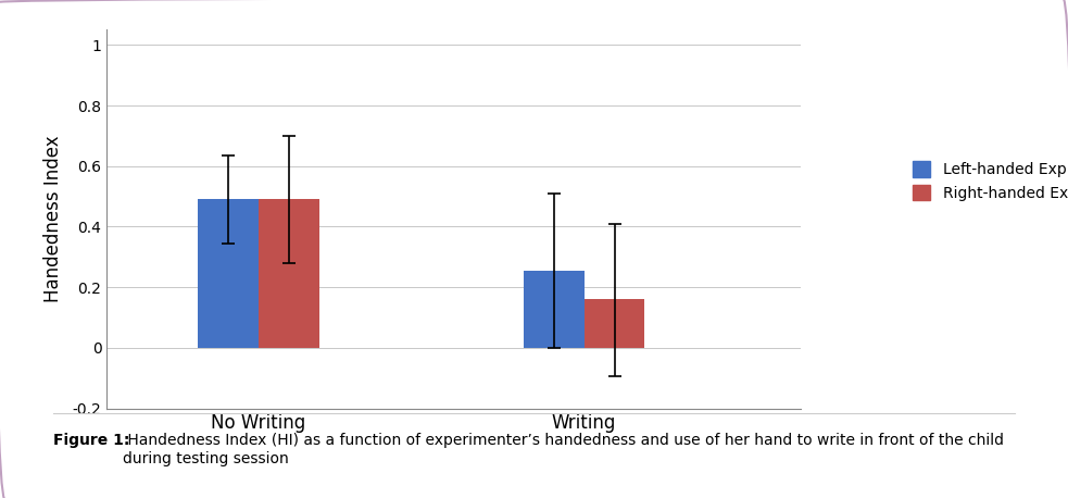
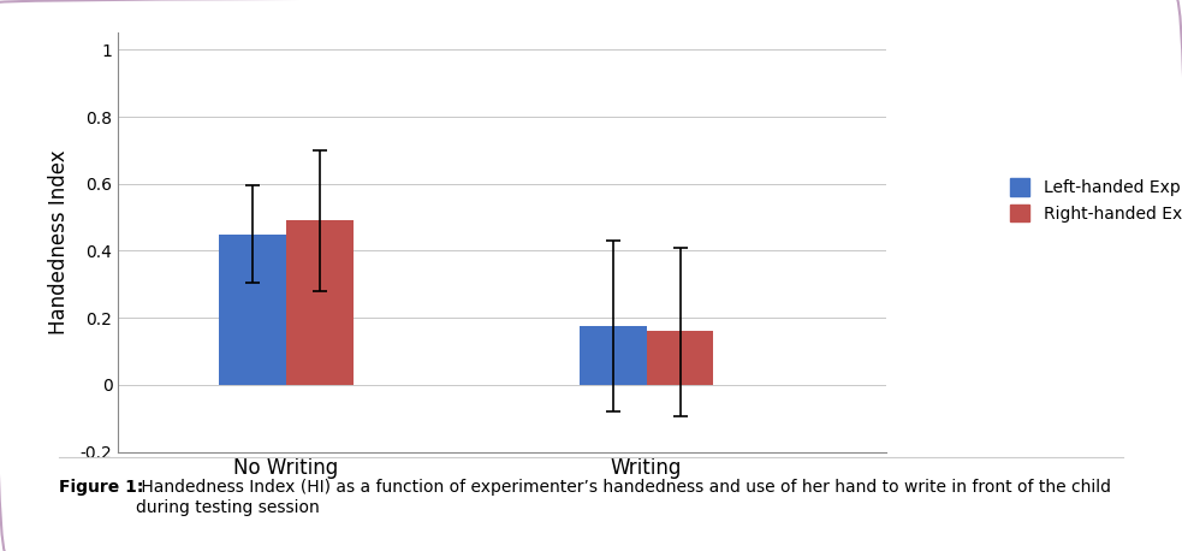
Left-handed Exp/No Writing: 0.490 -> 0.450
Left-handed Exp/Writing: 0.255 -> 0.175
